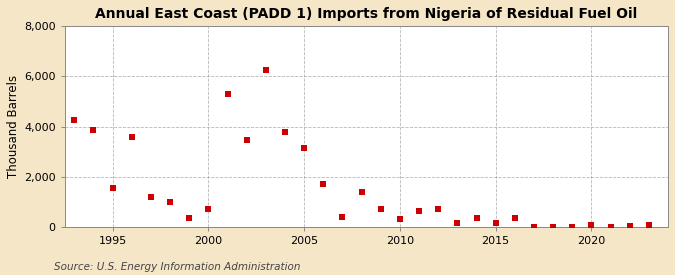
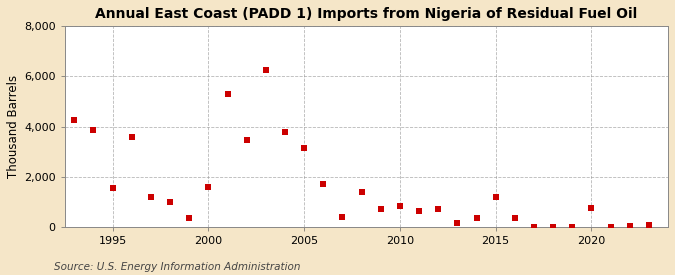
2000: 700 -> 1,600
2010: 300 -> 850
2015: 150 -> 1,200
2020: 80 -> 750
